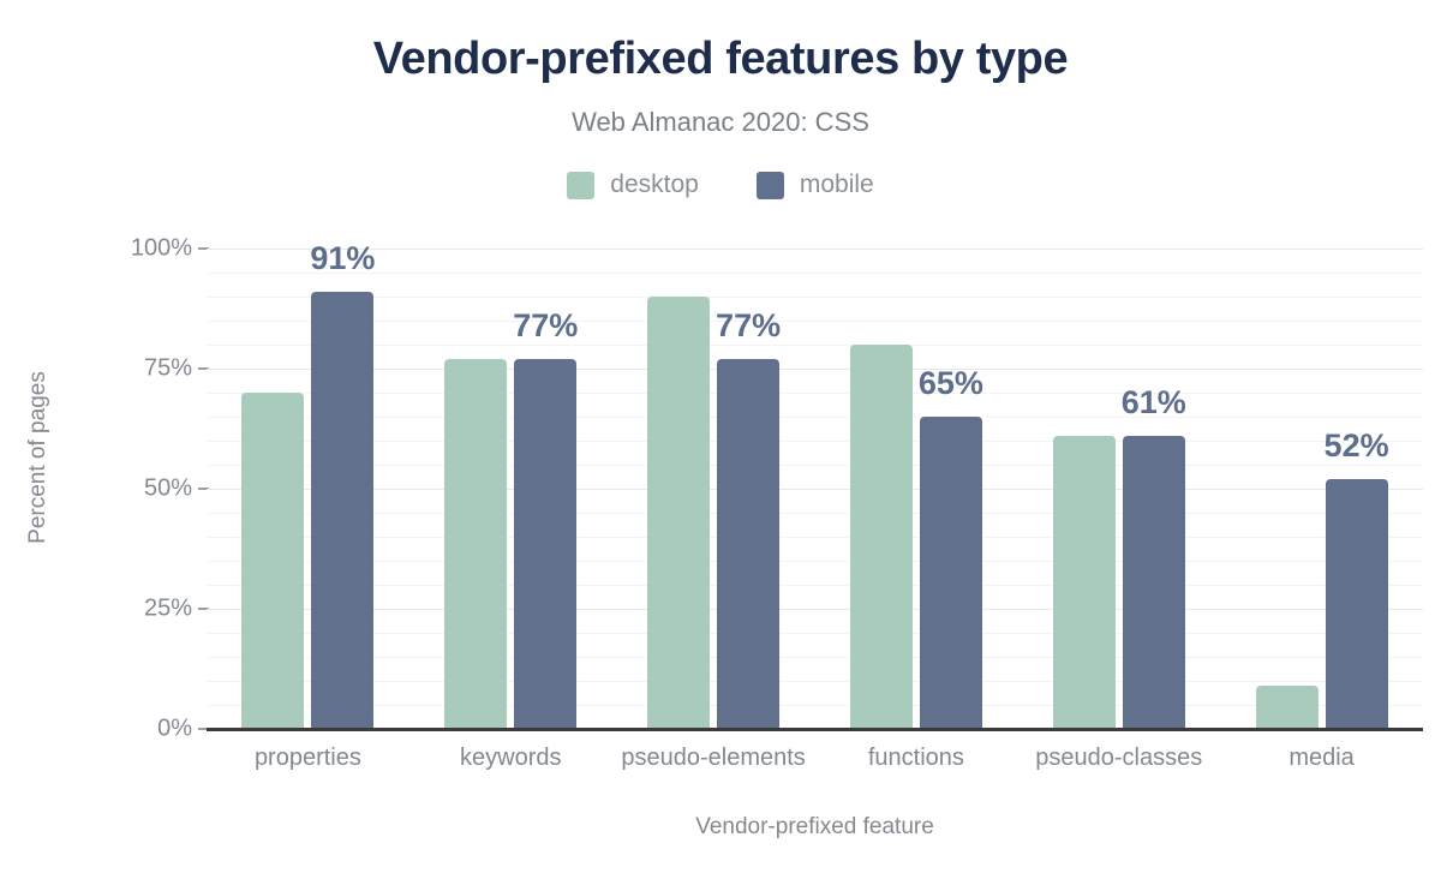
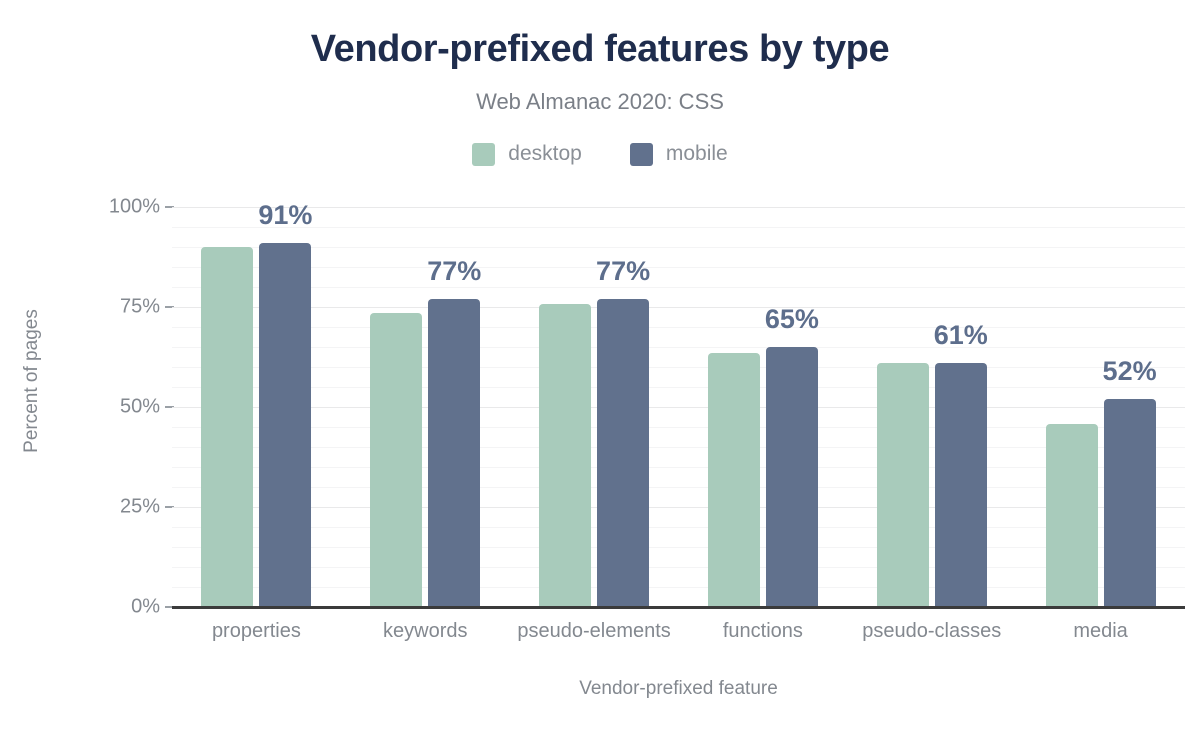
desktop/properties: 70% -> 90%
desktop/keywords: 77% -> 74%
desktop/pseudo-elements: 90% -> 76%
desktop/functions: 80% -> 64%
desktop/media: 9% -> 46%
